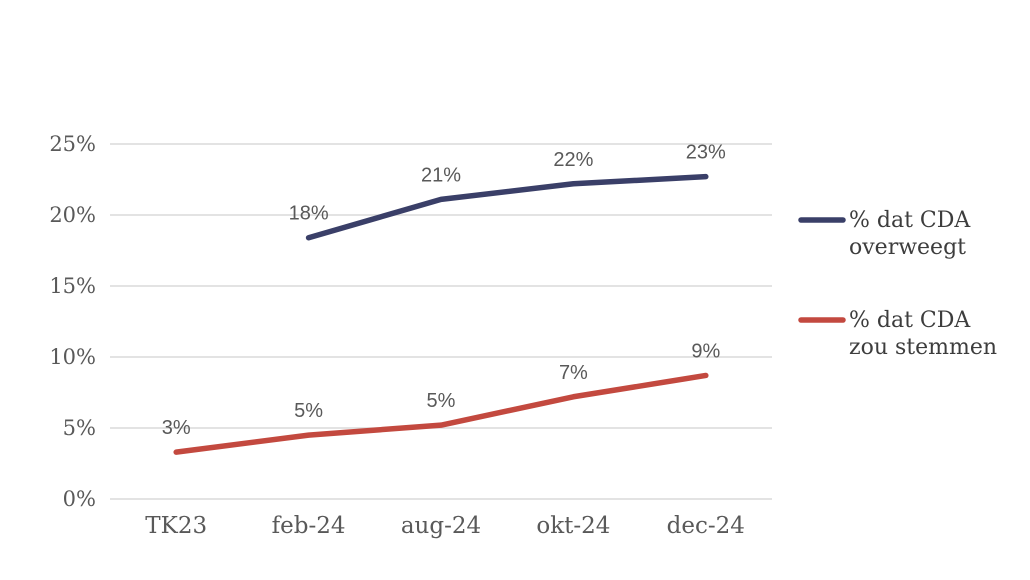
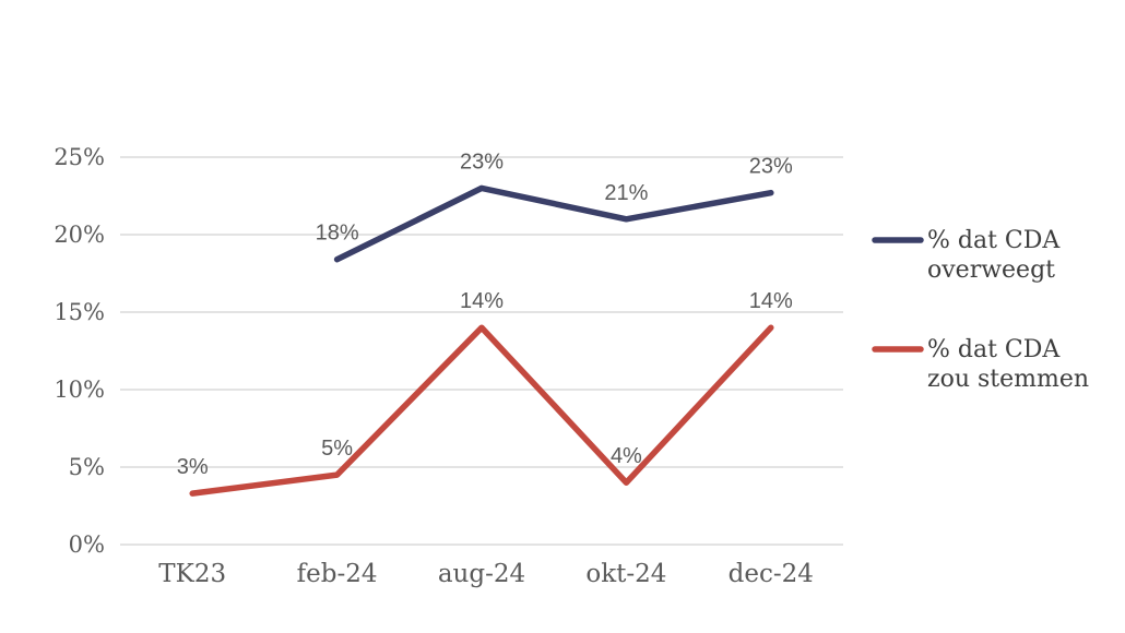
% dat CDA overweegt/aug-24: 21% -> 23%
% dat CDA zou stemmen/aug-24: 5% -> 14%
% dat CDA overweegt/okt-24: 22% -> 21%
% dat CDA zou stemmen/okt-24: 7% -> 4%
% dat CDA zou stemmen/dec-24: 9% -> 14%
